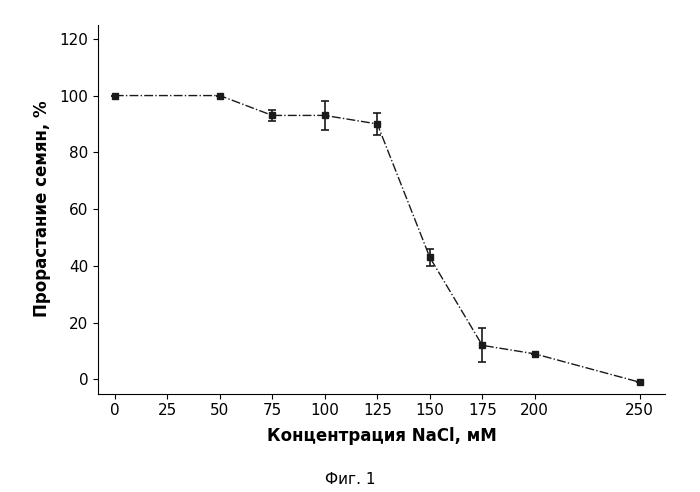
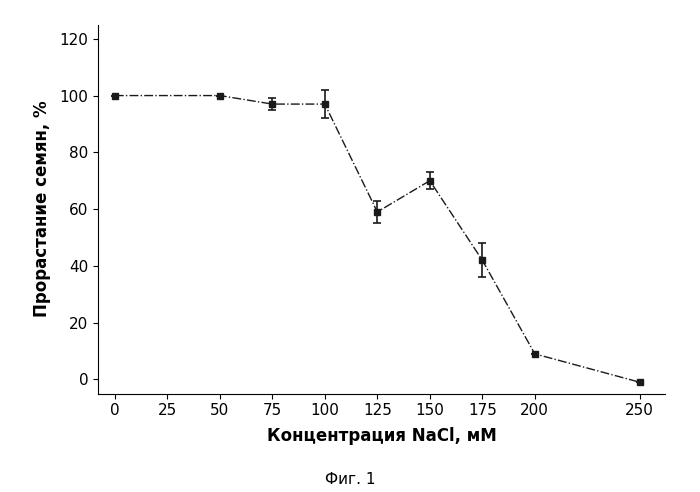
75: 93 -> 97
100: 93 -> 97
125: 90 -> 59
150: 43 -> 70
175: 12 -> 42
